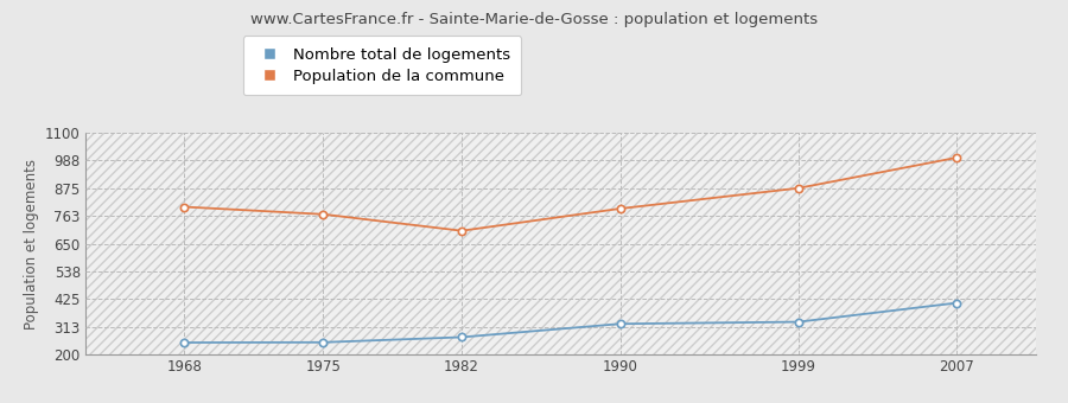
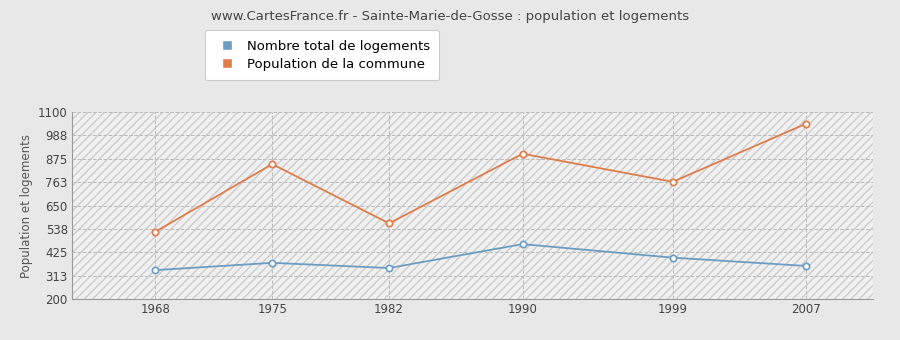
Nombre total de logements/1968: 249 -> 340
Population de la commune/1968: 800 -> 525
Nombre total de logements/1975: 250 -> 375
Population de la commune/1975: 770 -> 850
Nombre total de logements/1982: 271 -> 350
Population de la commune/1982: 703 -> 565
Nombre total de logements/1990: 325 -> 465
Population de la commune/1990: 793 -> 900
Nombre total de logements/1999: 333 -> 400
Population de la commune/1999: 876 -> 765
Nombre total de logements/2007: 410 -> 360
Population de la commune/2007: 1000 -> 1045
